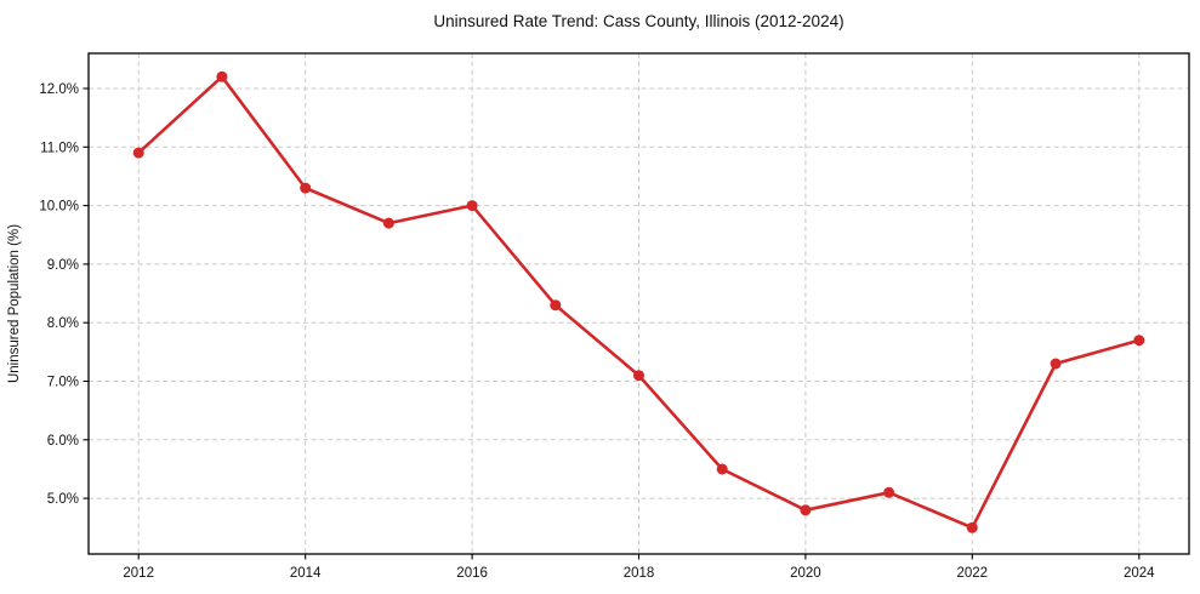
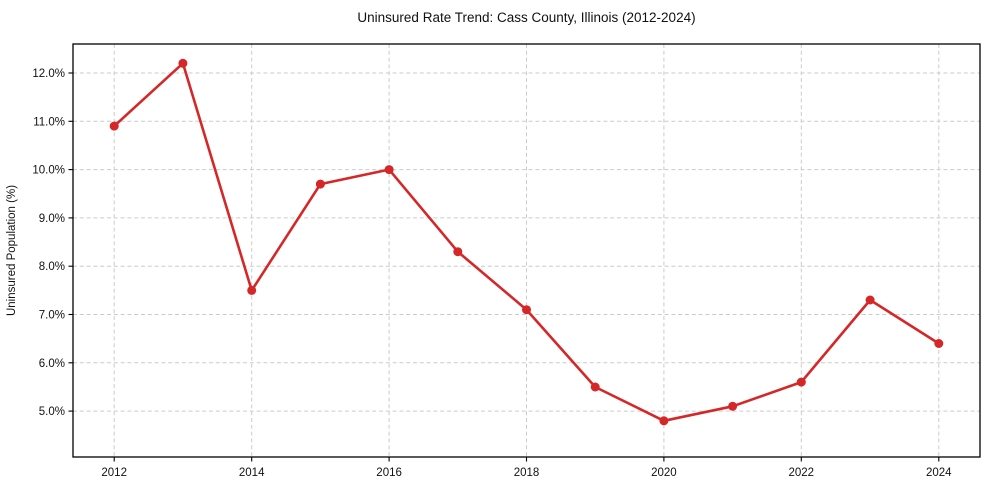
2014: 10.3% -> 7.5%
2022: 4.5% -> 5.6%
2024: 7.7% -> 6.4%
